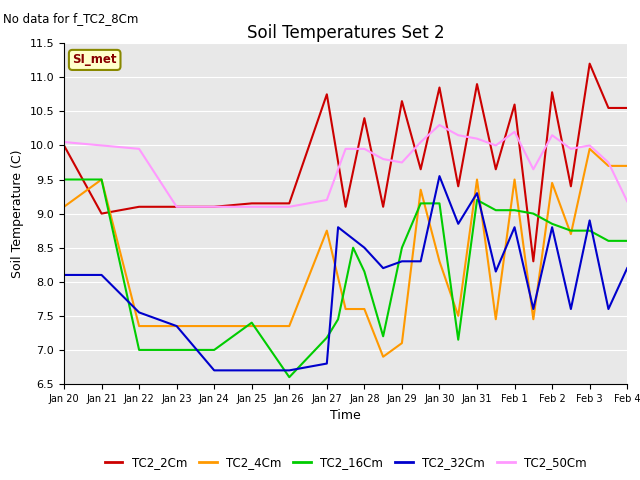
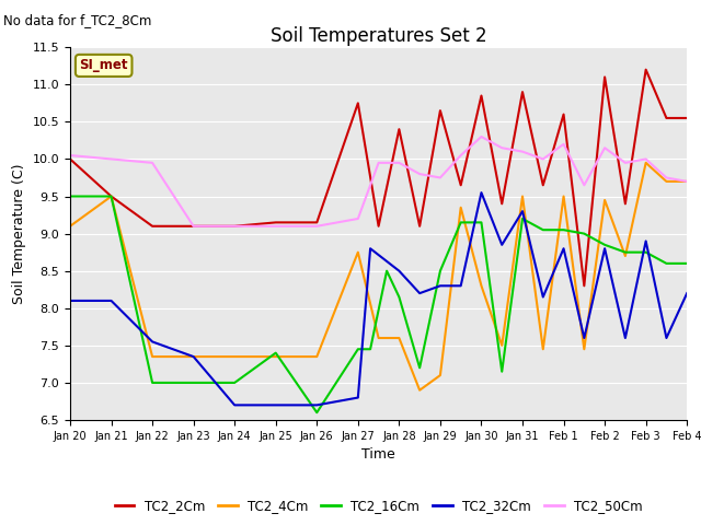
TC2_2Cm/Jan 21: 9.00 -> 9.50
TC2_16Cm/Jan 27: 7.18 -> 7.45
TC2_2Cm/Feb 2: 10.78 -> 11.10
TC2_50Cm/Feb 4: 9.18 -> 9.70
